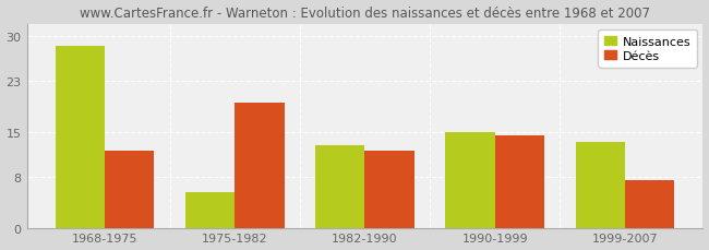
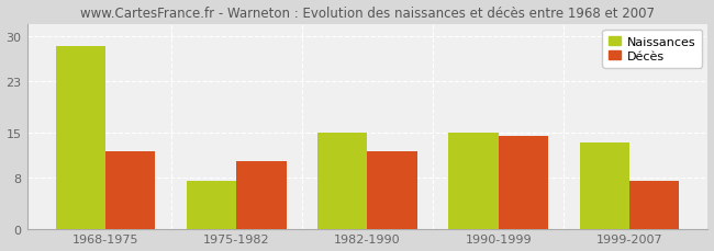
Naissances/1975-1982: 5.6 -> 7.5
Décès/1975-1982: 19.6 -> 10.5
Naissances/1982-1990: 13.0 -> 15.0
